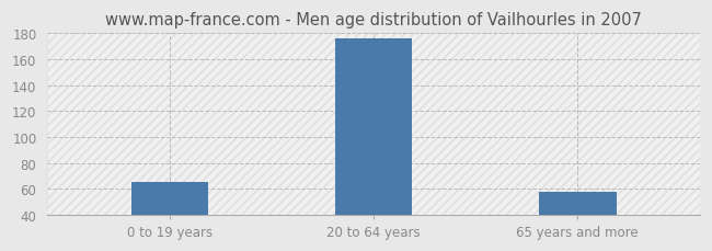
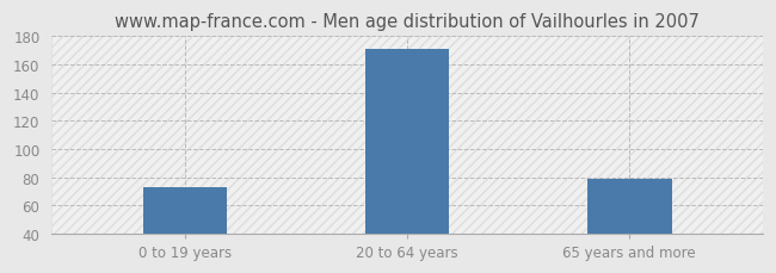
0 to 19 years: 65 -> 73
20 to 64 years: 176 -> 171
65 years and more: 58 -> 79
